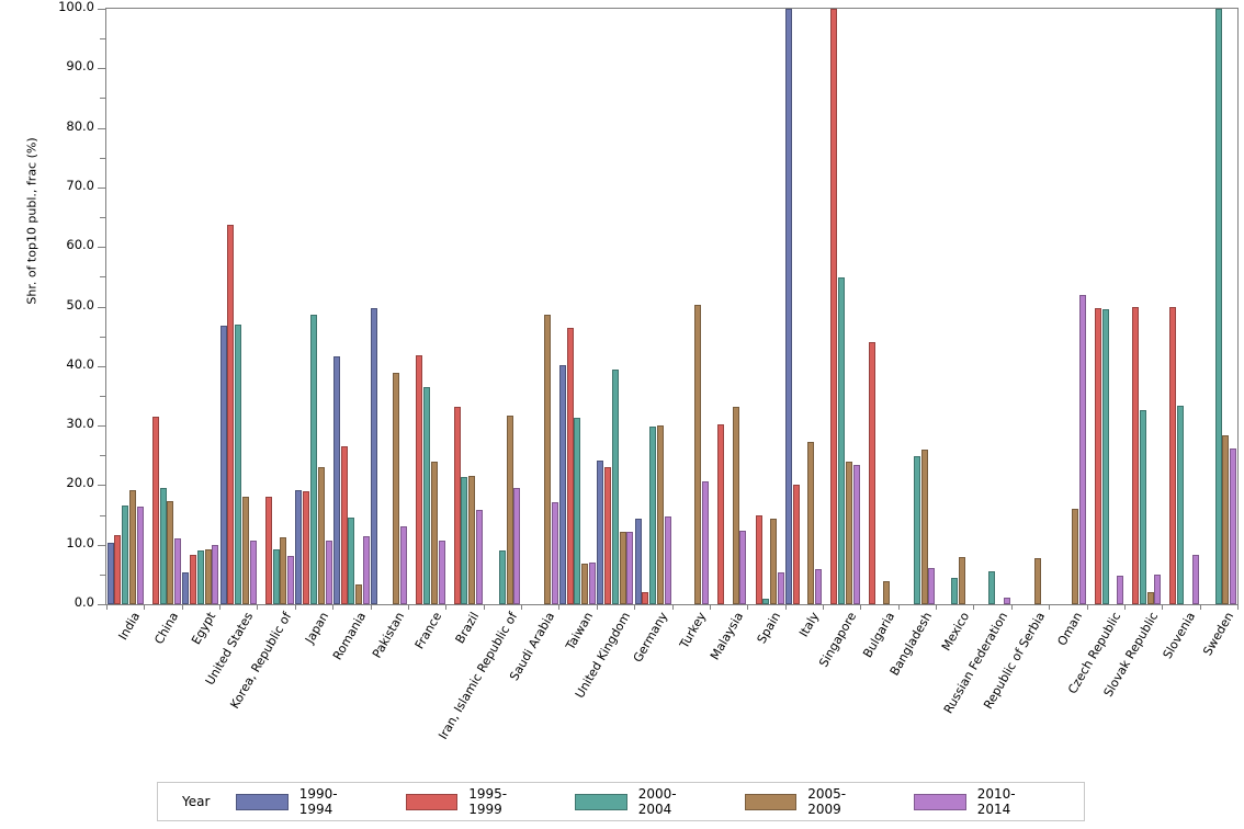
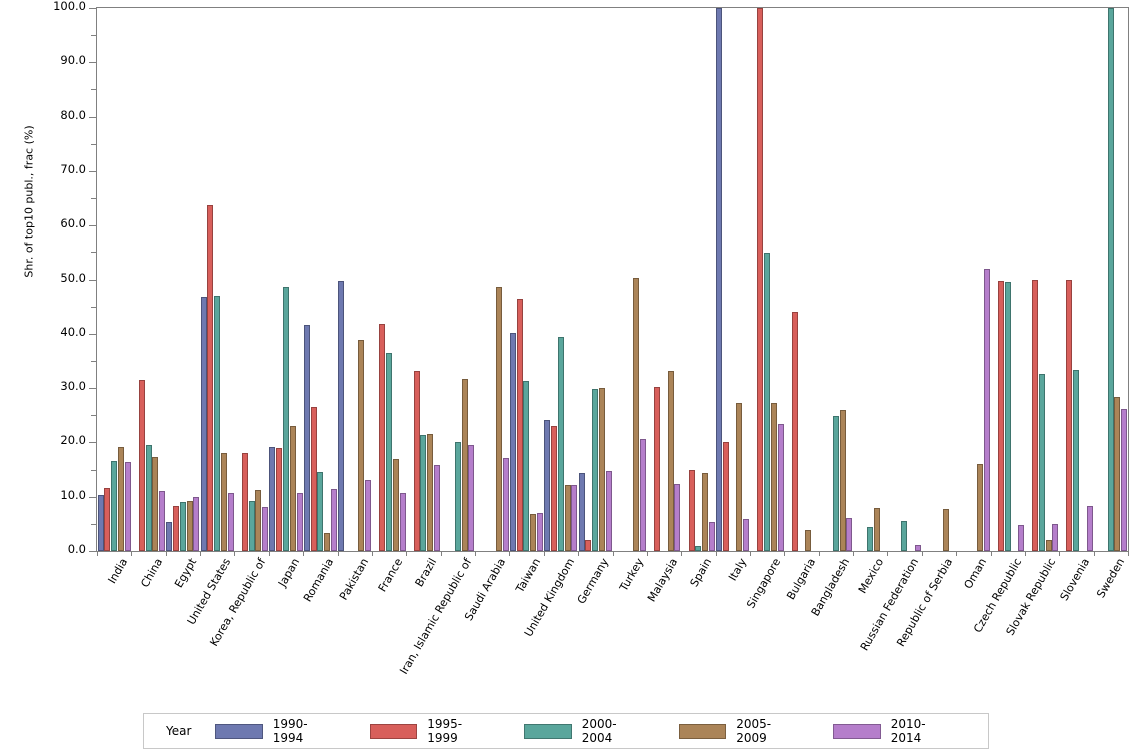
2005-2009/France: 24 -> 17
2000-2004/Iran, Islamic Republic of: 9 -> 20
2005-2009/Singapore: 24 -> 27
